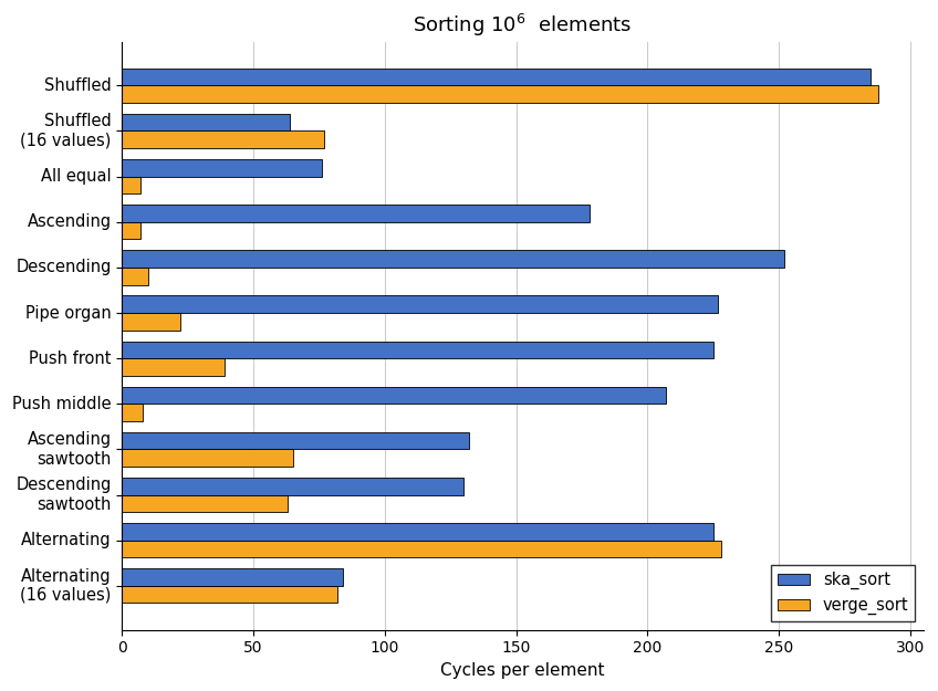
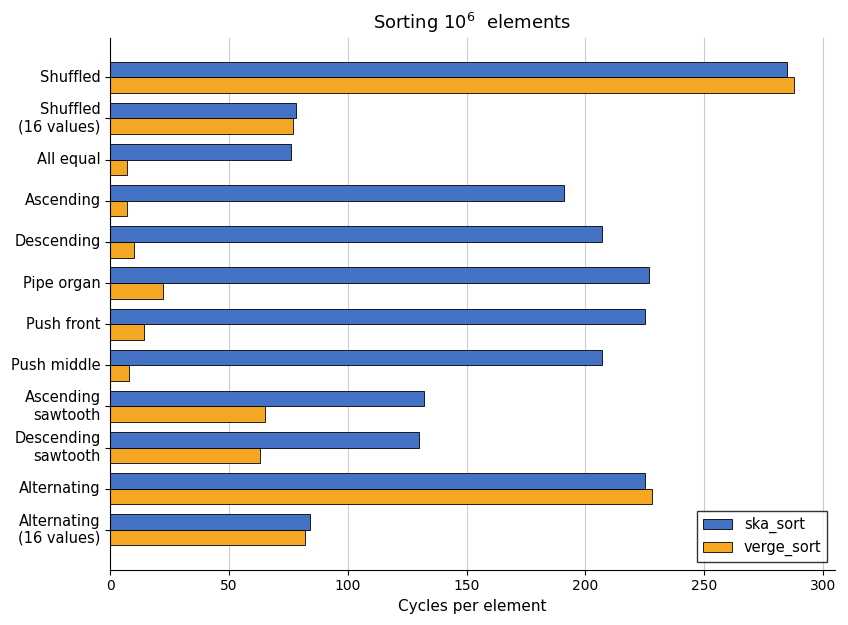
ska_sort/Shuffled (16 values): 64 -> 78
ska_sort/Ascending: 178 -> 191
ska_sort/Descending: 252 -> 207
verge_sort/Push front: 39 -> 14
